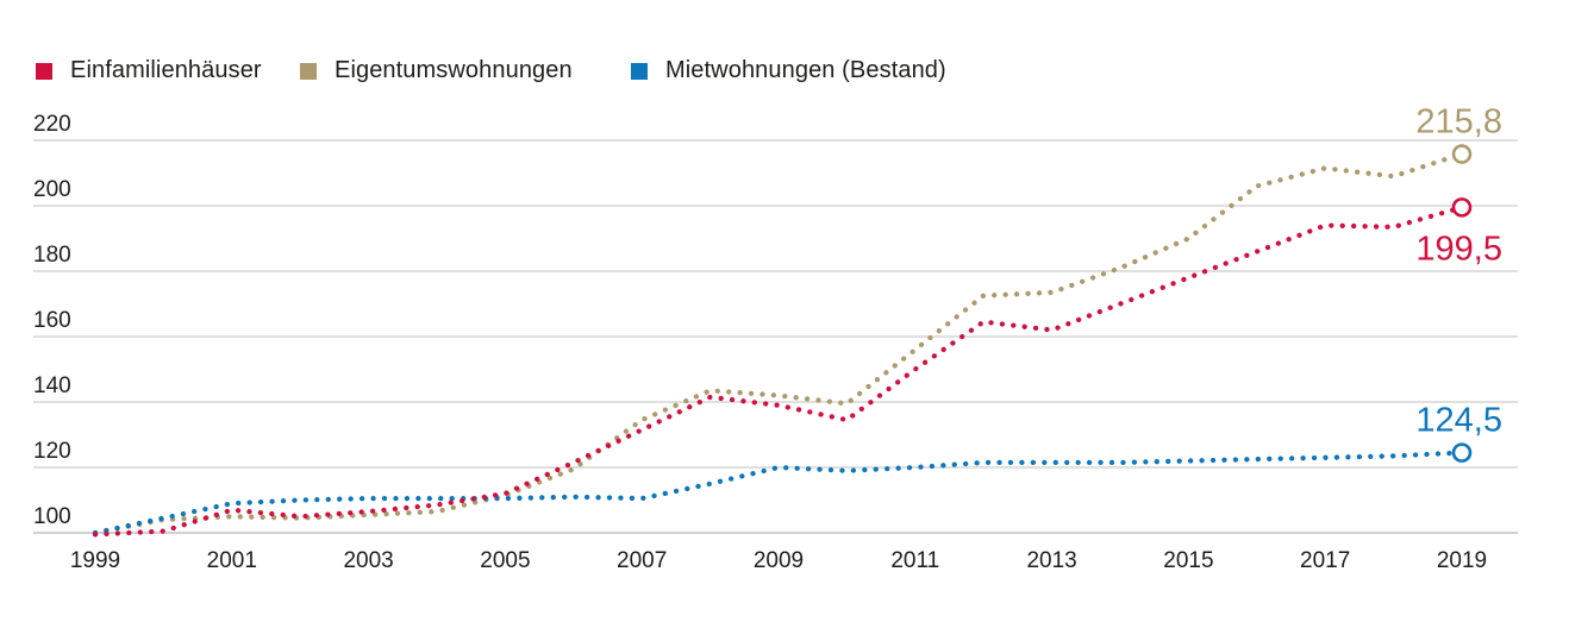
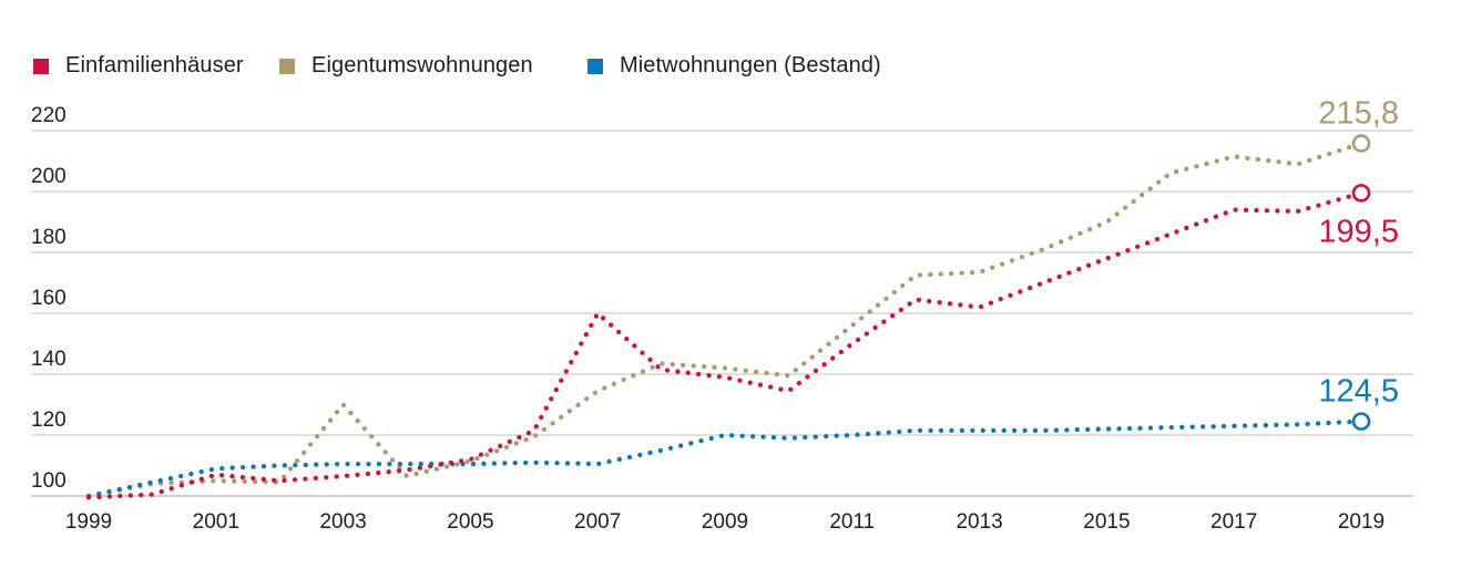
Eigentumswohnungen/2003: 106 -> 130
Einfamilienhäuser/2007: 132 -> 160
